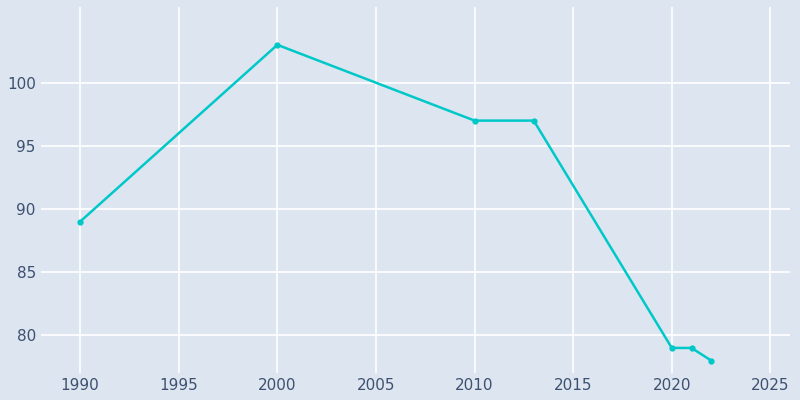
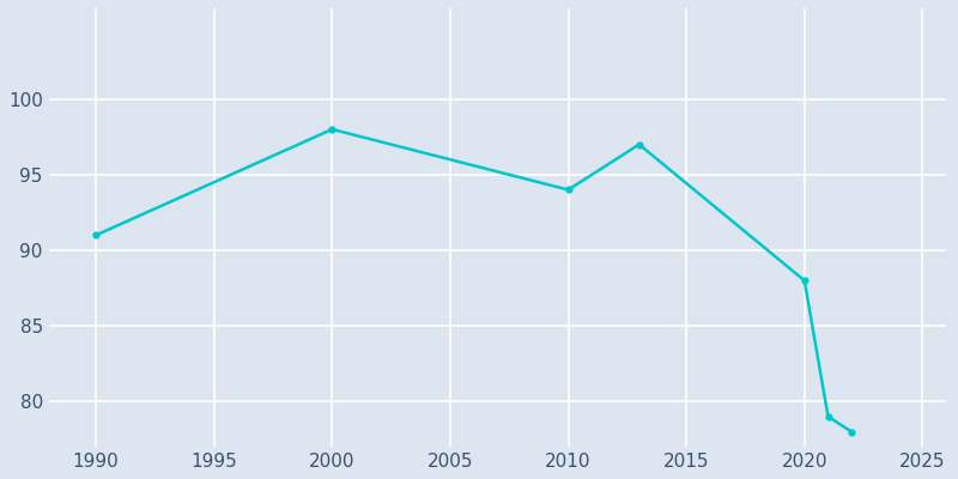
1990: 89 -> 91
2000: 103 -> 98
2010: 97 -> 94
2020: 79 -> 88
